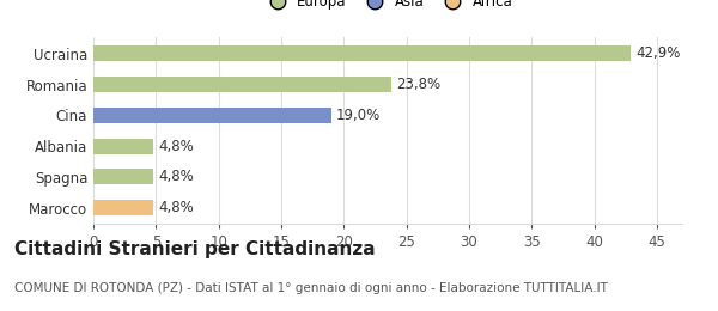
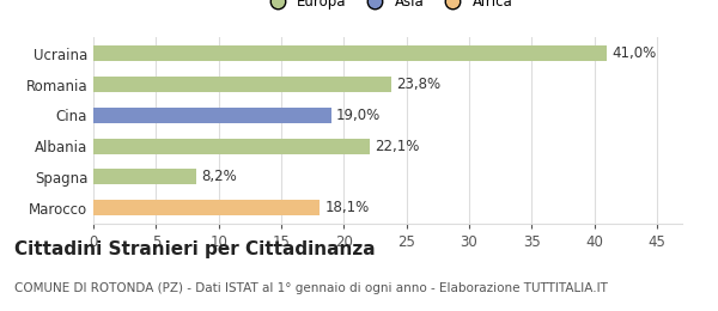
Ucraina: 42,9% -> 41,0%
Albania: 4,8% -> 22,1%
Spagna: 4,8% -> 8,2%
Marocco: 4,8% -> 18,1%
